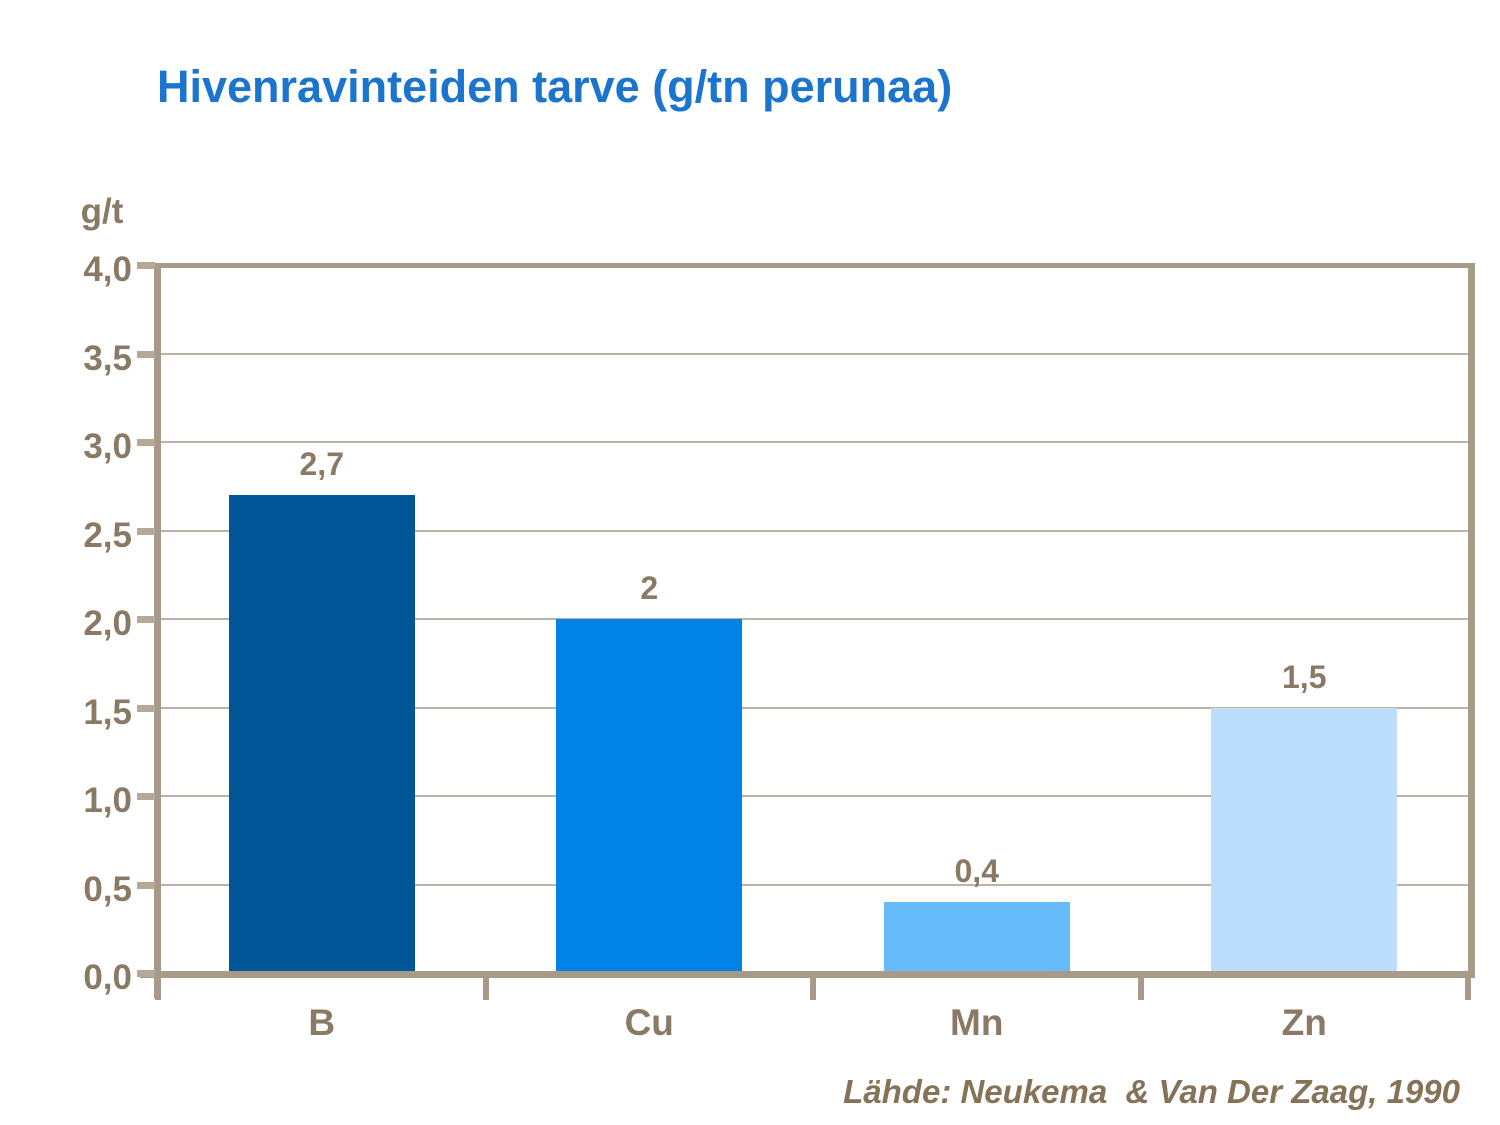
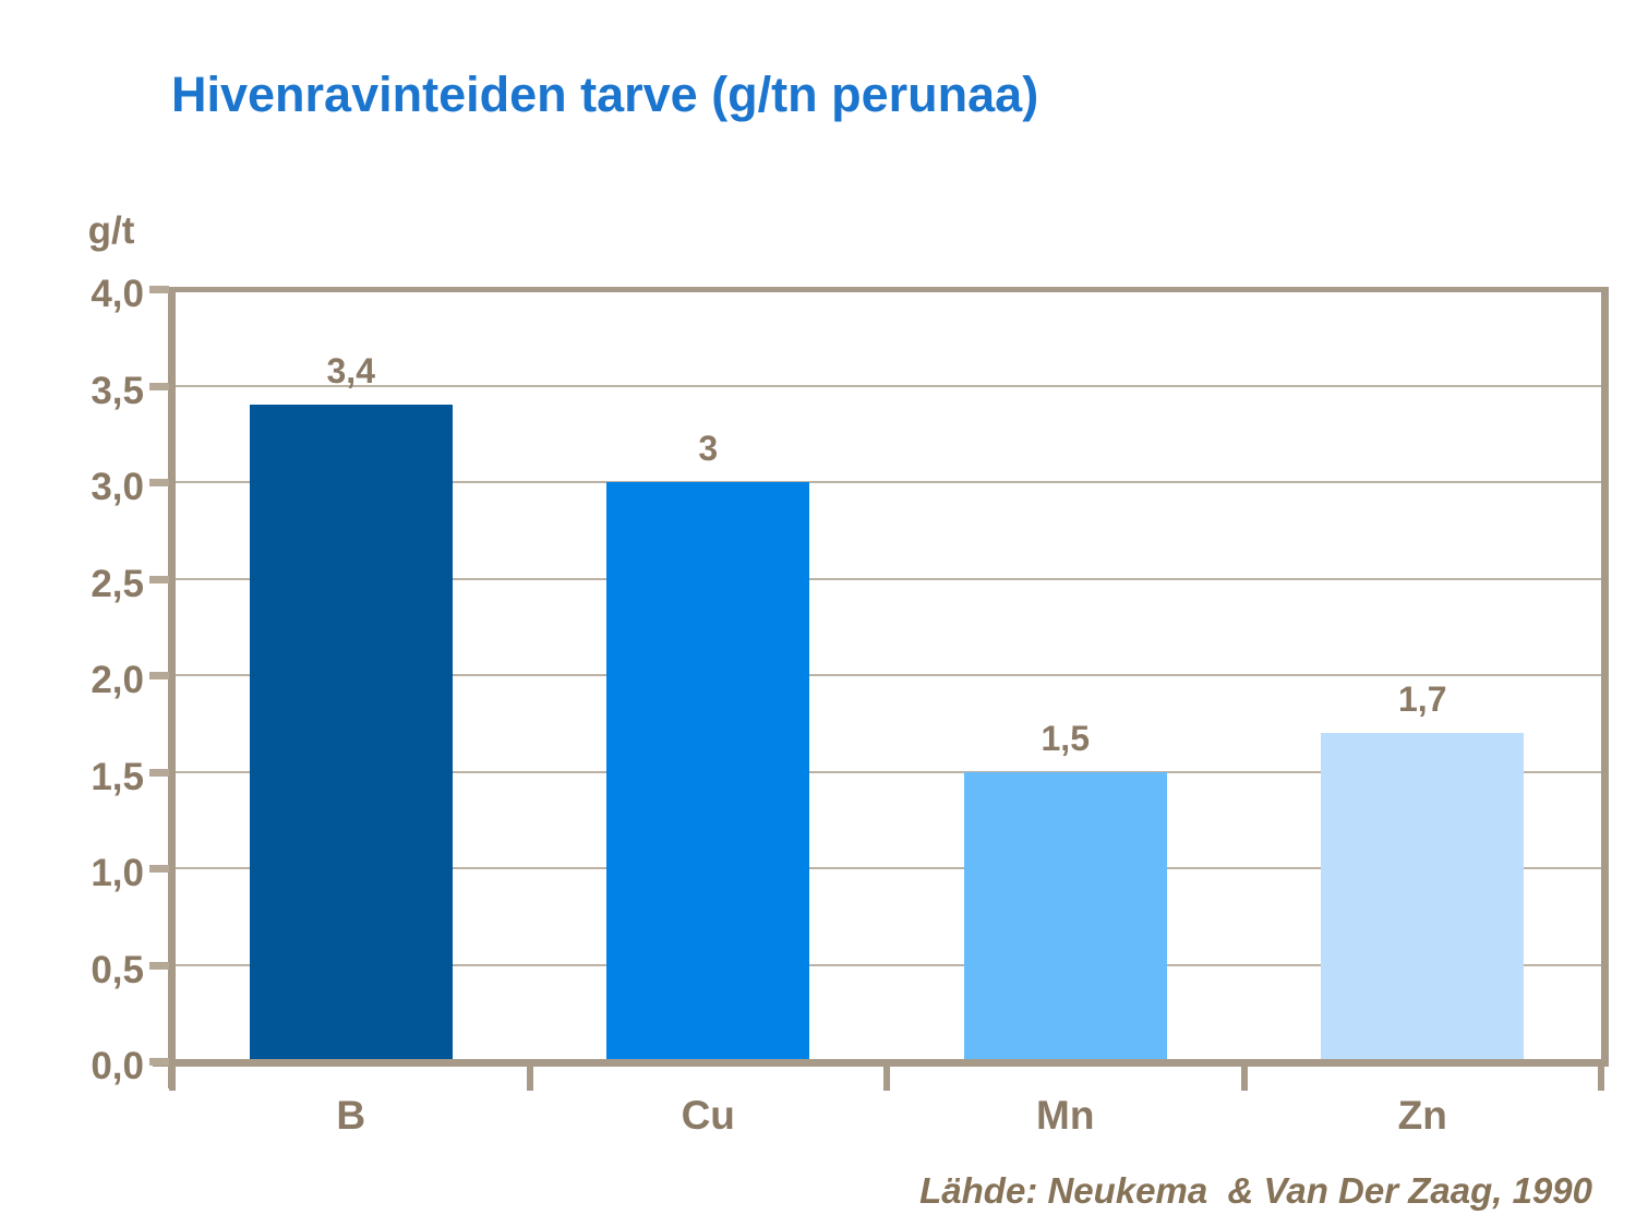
B: 2,7 -> 3,4
Cu: 2 -> 3
Mn: 0,4 -> 1,5
Zn: 1,5 -> 1,7
